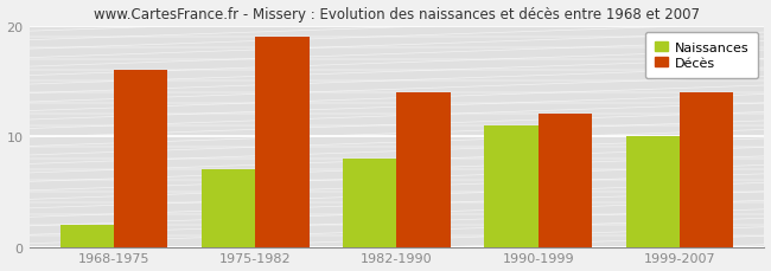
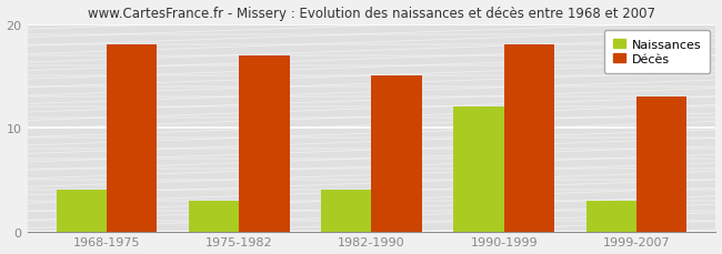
Naissances/1968-1975: 2 -> 4
Décès/1968-1975: 16 -> 18
Naissances/1975-1982: 7 -> 3
Décès/1975-1982: 19 -> 17
Naissances/1982-1990: 8 -> 4
Décès/1982-1990: 14 -> 15
Naissances/1990-1999: 11 -> 12
Décès/1990-1999: 12 -> 18
Naissances/1999-2007: 10 -> 3
Décès/1999-2007: 14 -> 13
